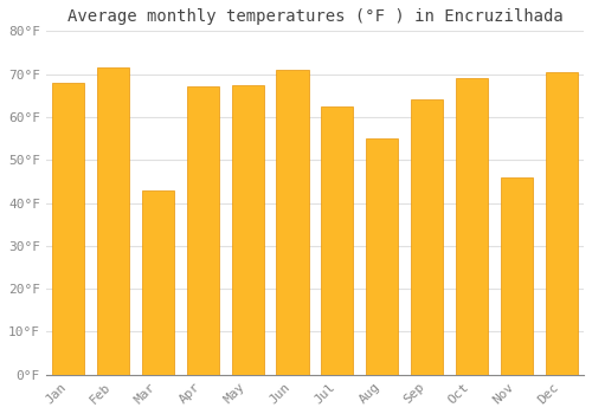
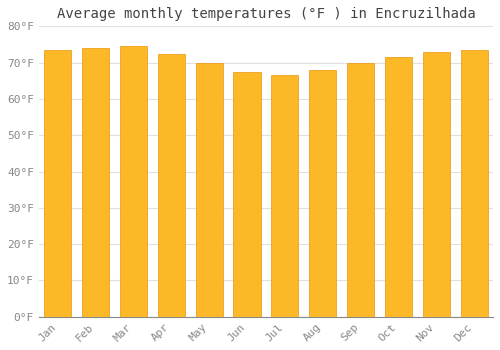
Jan: 68.0°F -> 73.5°F
Feb: 71.5°F -> 74.0°F
Mar: 43.0°F -> 74.5°F
Apr: 67.0°F -> 72.5°F
May: 67.5°F -> 70.0°F
Jun: 71.0°F -> 67.5°F
Jul: 62.5°F -> 66.5°F
Aug: 55.0°F -> 68.0°F
Sep: 64.0°F -> 70.0°F
Oct: 69.0°F -> 71.5°F
Nov: 46.0°F -> 73.0°F
Dec: 70.5°F -> 73.5°F
